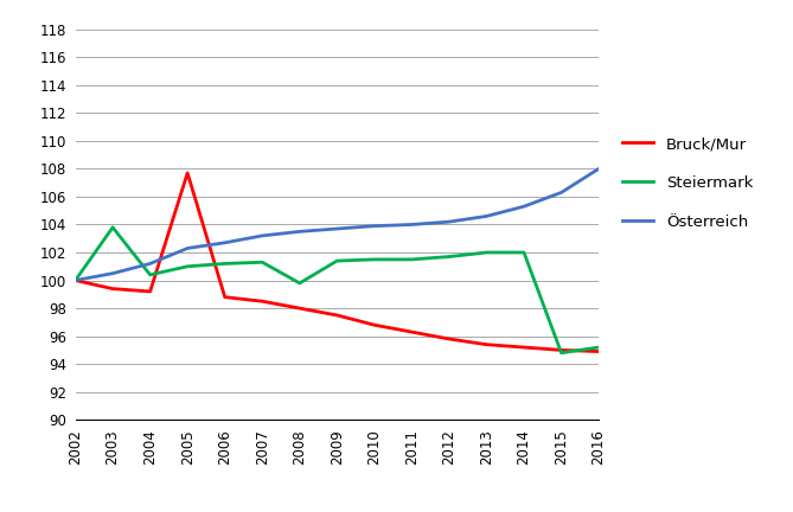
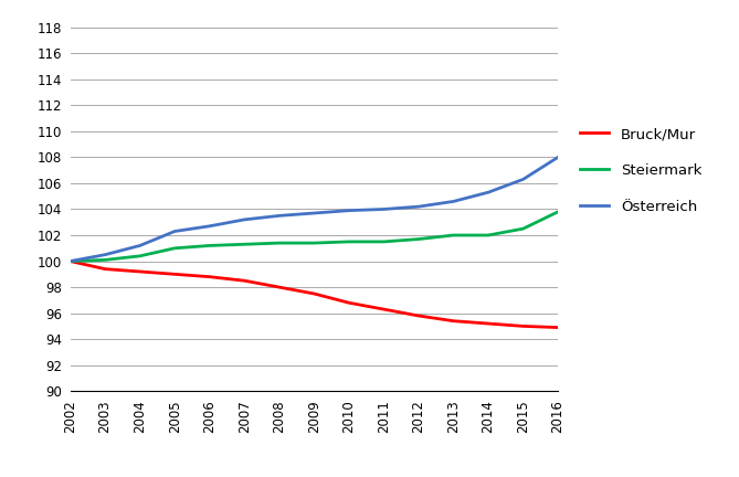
Steiermark/2003: 103.8 -> 100.1
Bruck/Mur/2005: 107.7 -> 99.0
Steiermark/2008: 99.8 -> 101.4
Steiermark/2015: 94.8 -> 102.5
Steiermark/2016: 95.2 -> 103.8
